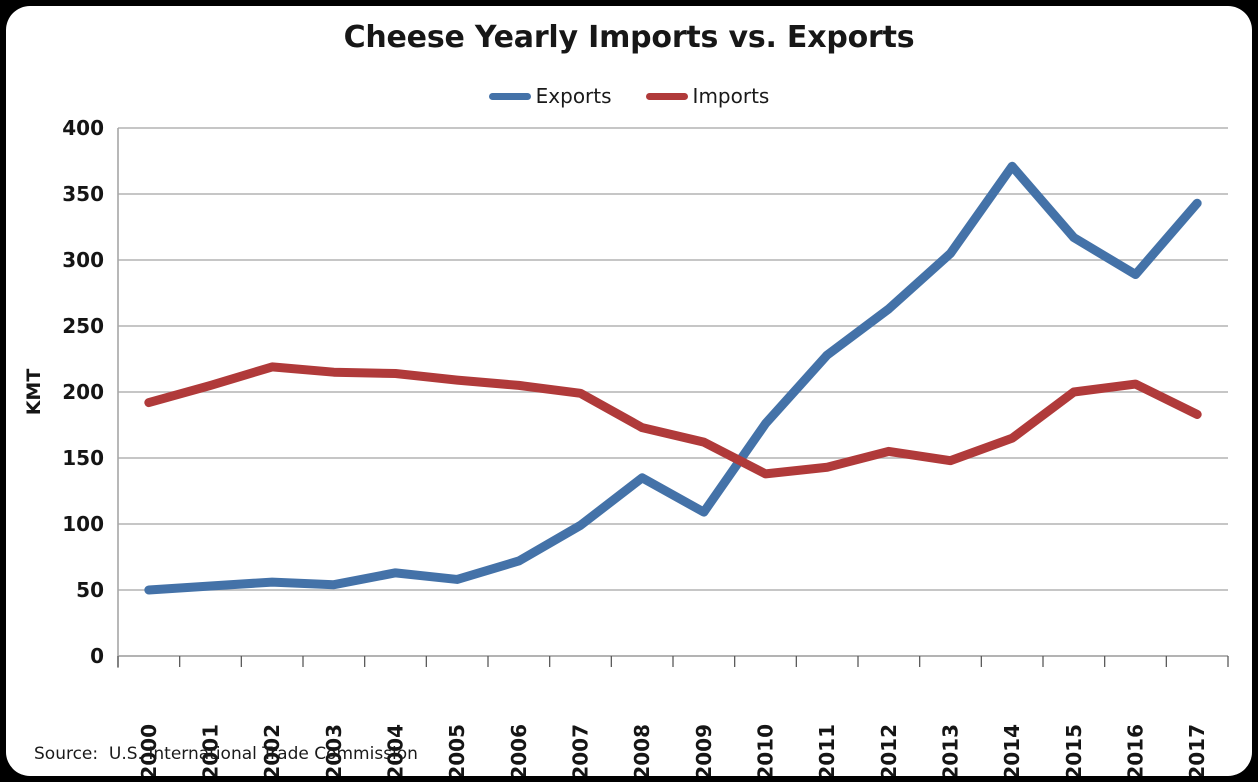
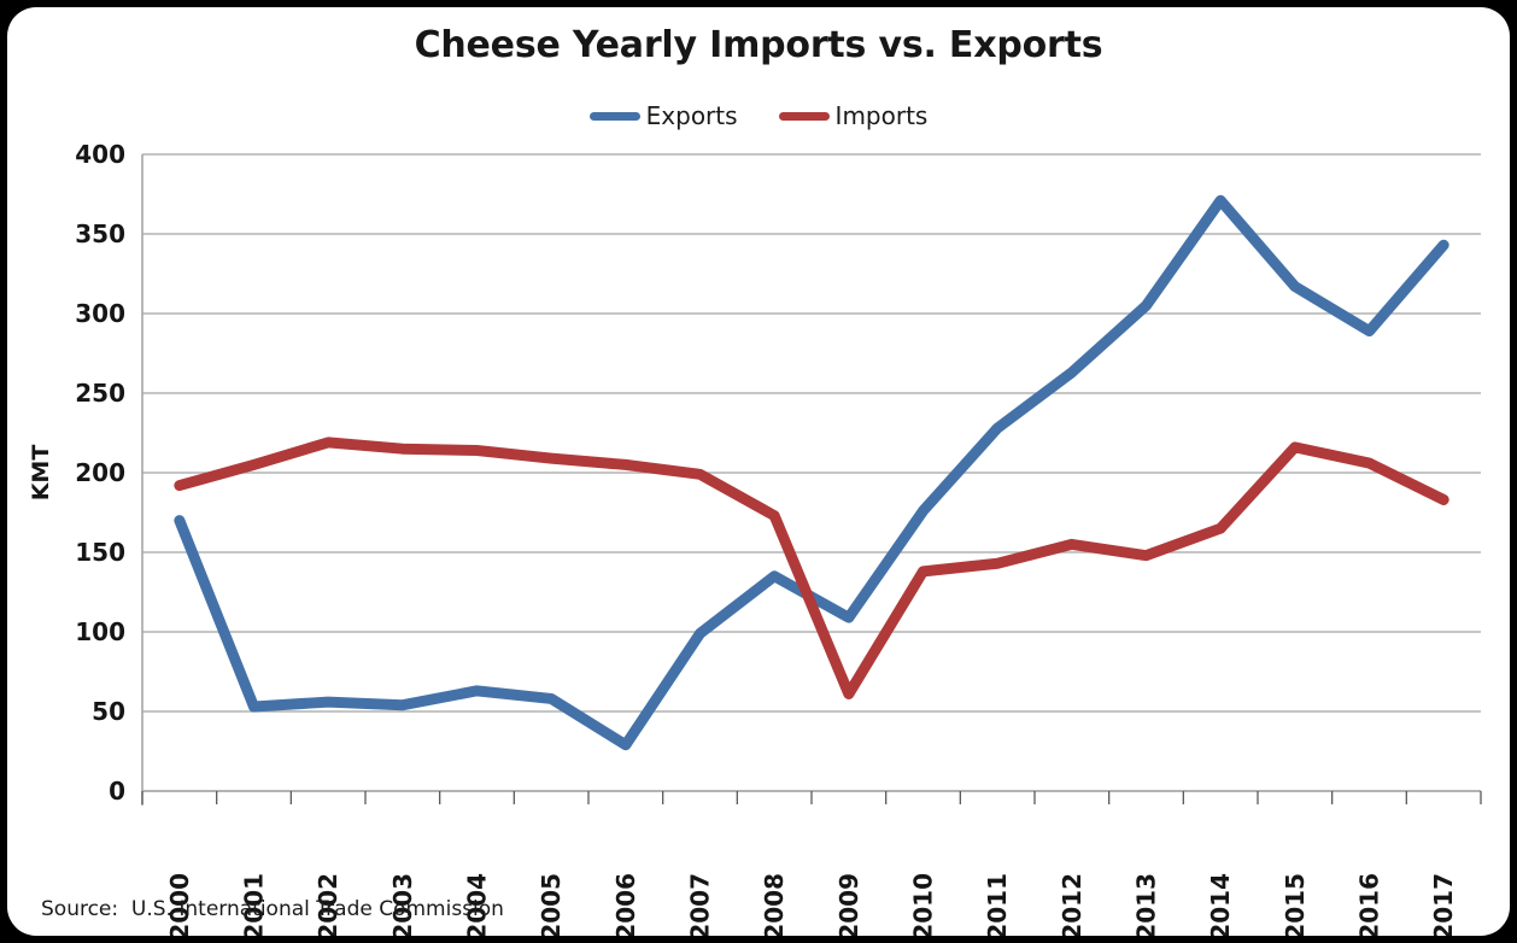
Exports/2000: 50 -> 170
Exports/2006: 72 -> 29
Imports/2009: 162 -> 61
Imports/2015: 200 -> 216
